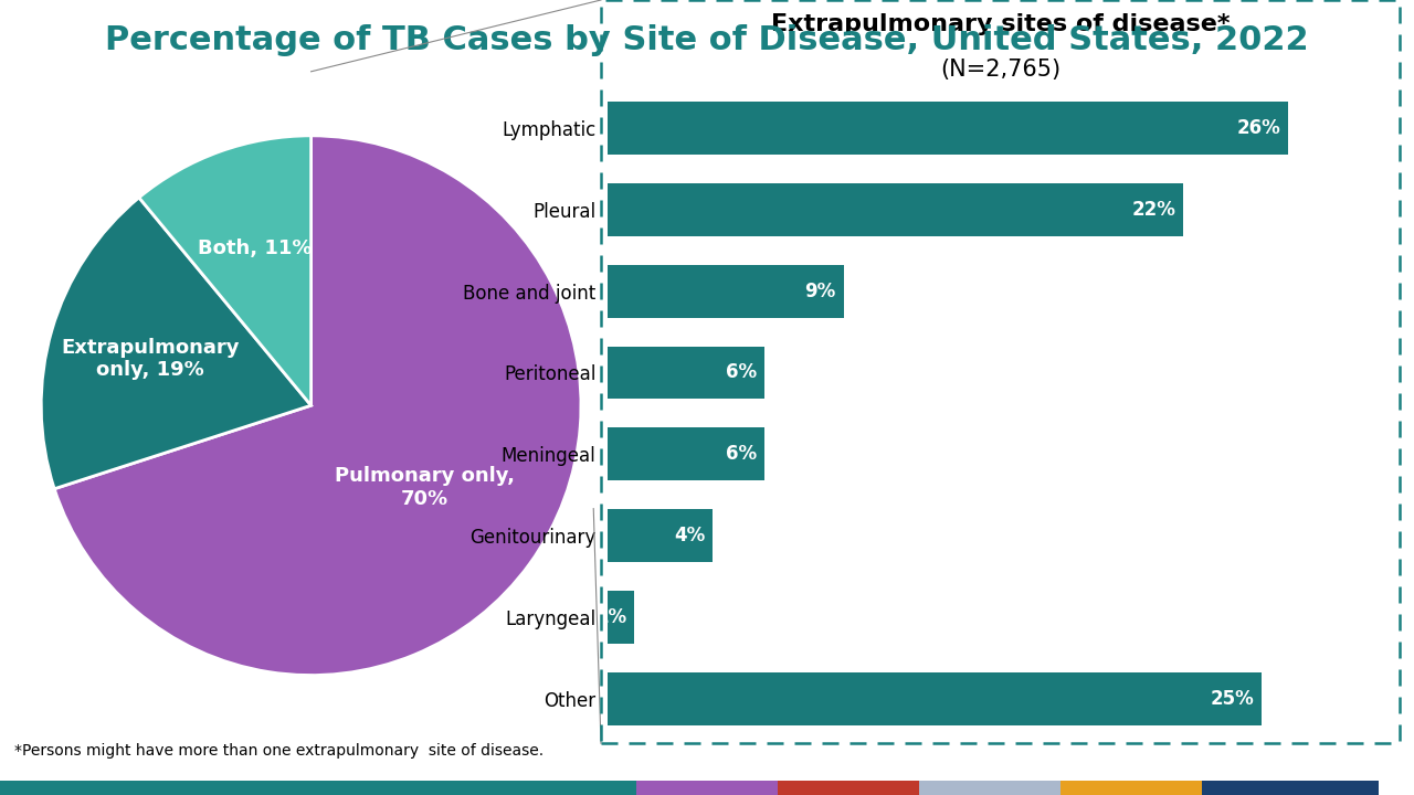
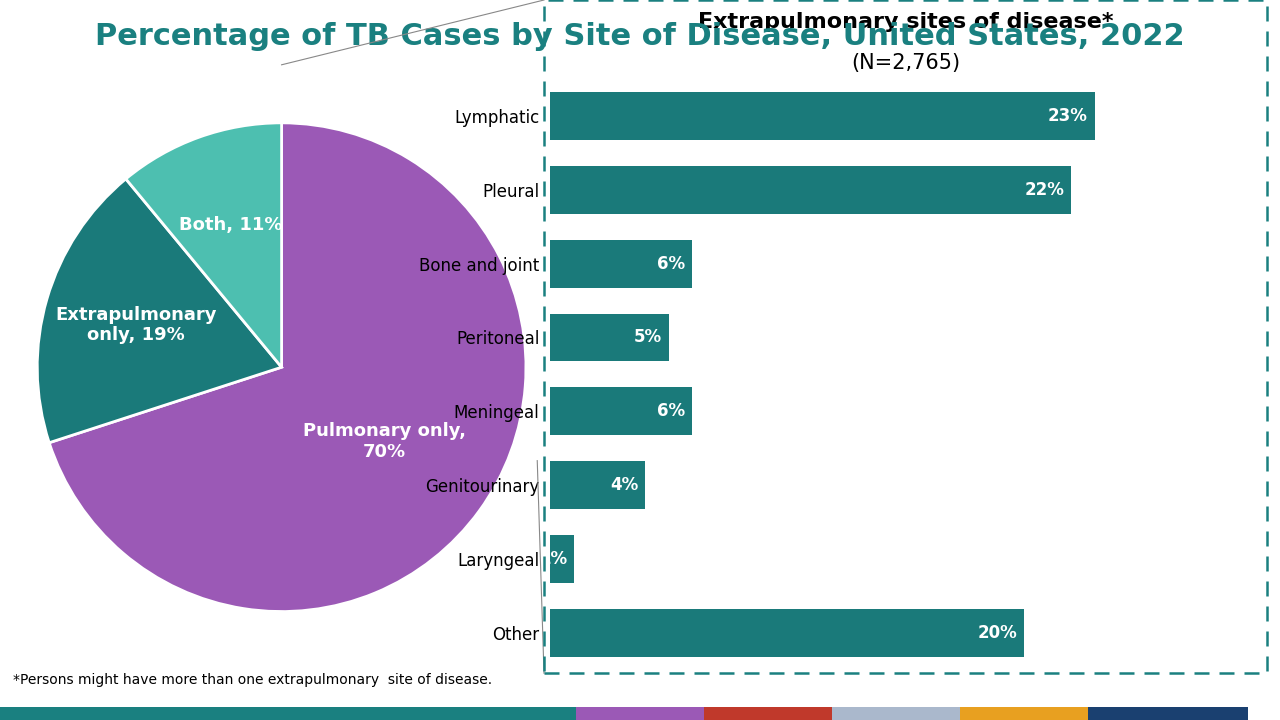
Lymphatic: 26% -> 23%
Bone and joint: 9% -> 6%
Peritoneal: 6% -> 5%
Other: 25% -> 20%
